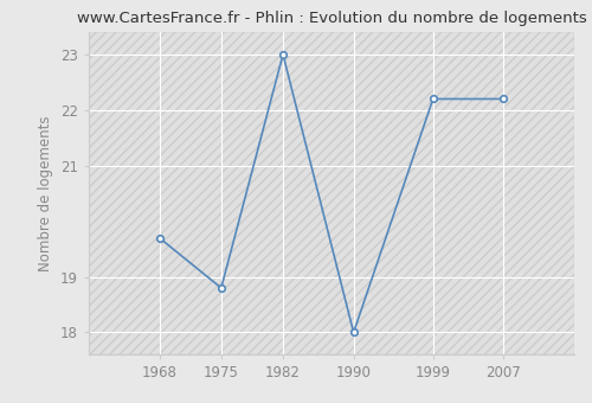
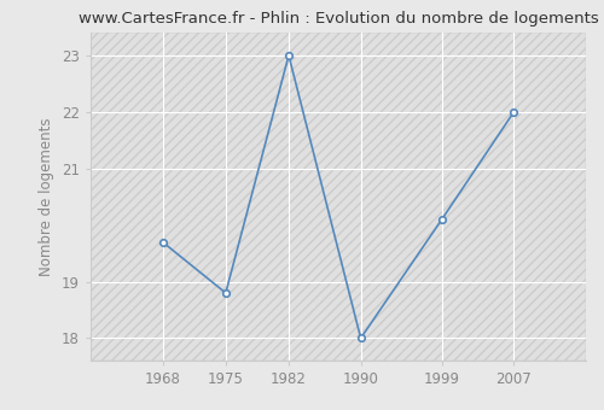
1999: 22.2 -> 20.1
2007: 22.2 -> 22.0
